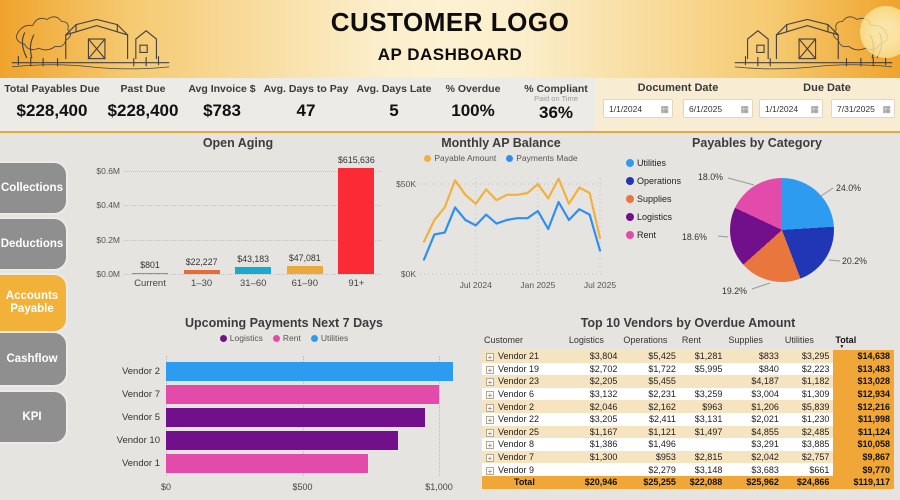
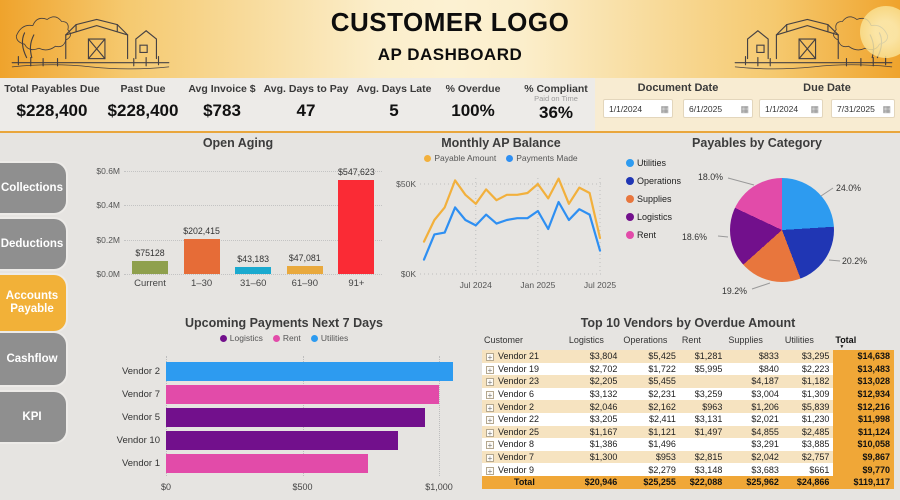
Open Aging/Current: $801 -> $75128
Open Aging/1–30: $22,227 -> $202,415
Open Aging/91+: $615,636 -> $547,623
